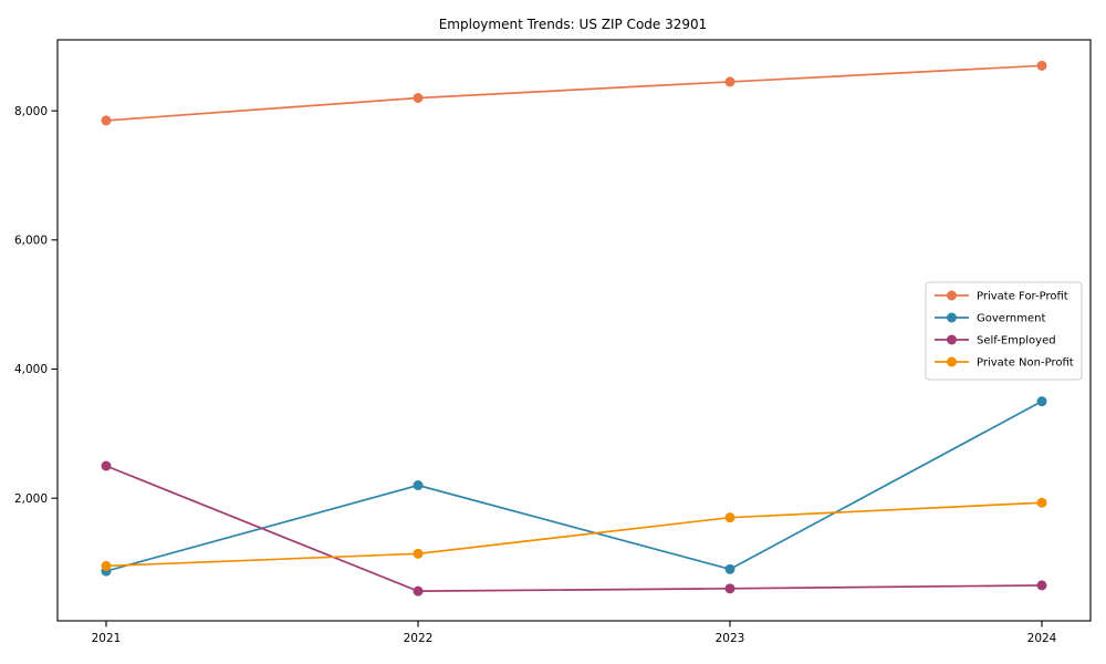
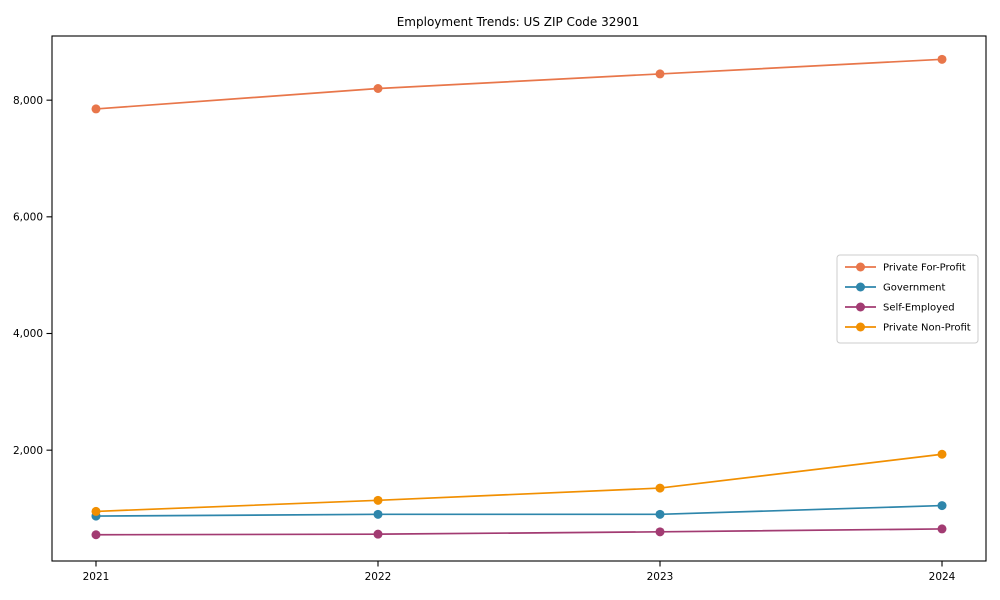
Self-Employed/2021: 2500 -> 600
Government/2022: 2200 -> 900
Private Non-Profit/2023: 1700 -> 1400
Government/2024: 3500 -> 1000
